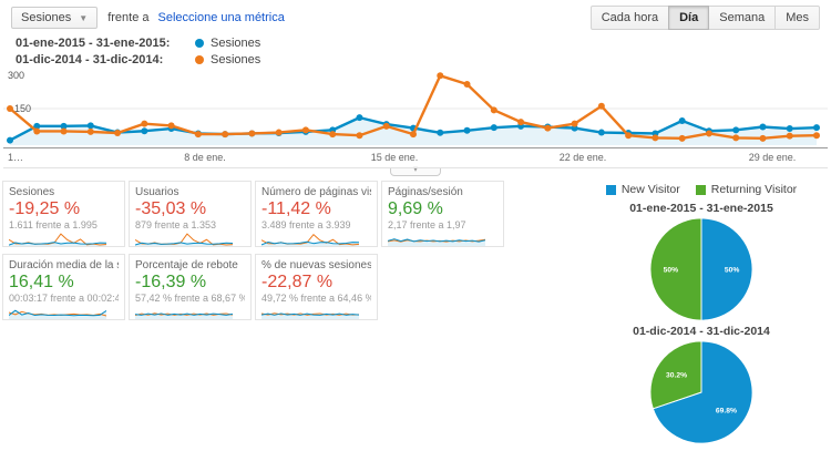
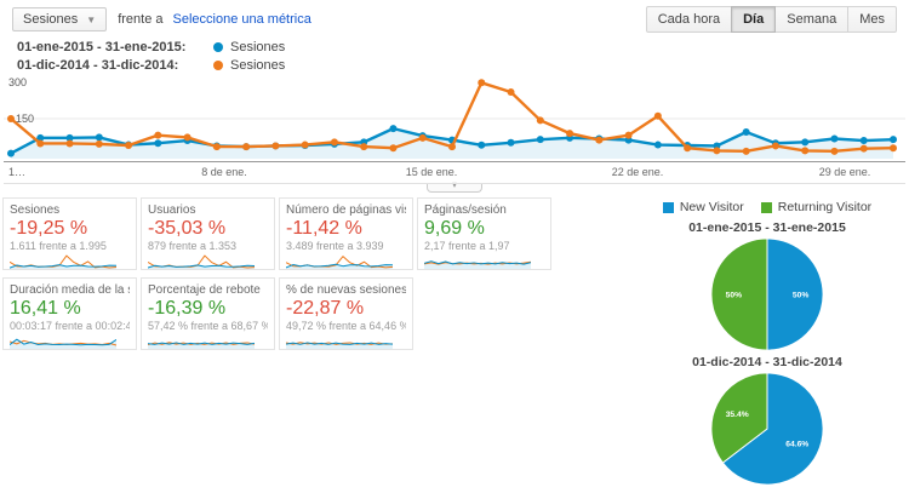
01-dic-2014 - 31-dic-2014/New Visitor: 69.8% -> 64.6%
01-dic-2014 - 31-dic-2014/Returning Visitor: 30.2% -> 35.4%
